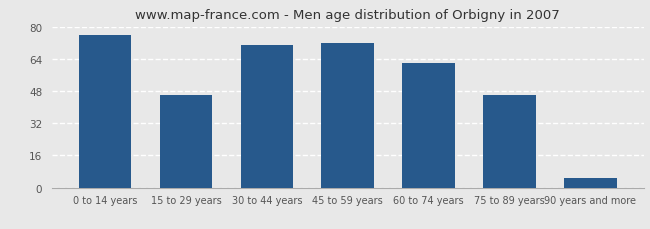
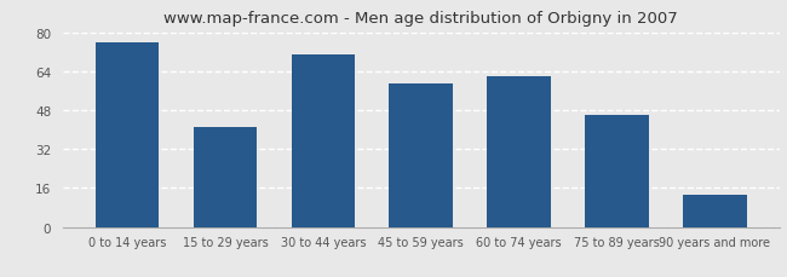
15 to 29 years: 46 -> 41
45 to 59 years: 72 -> 59
90 years and more: 5 -> 13
